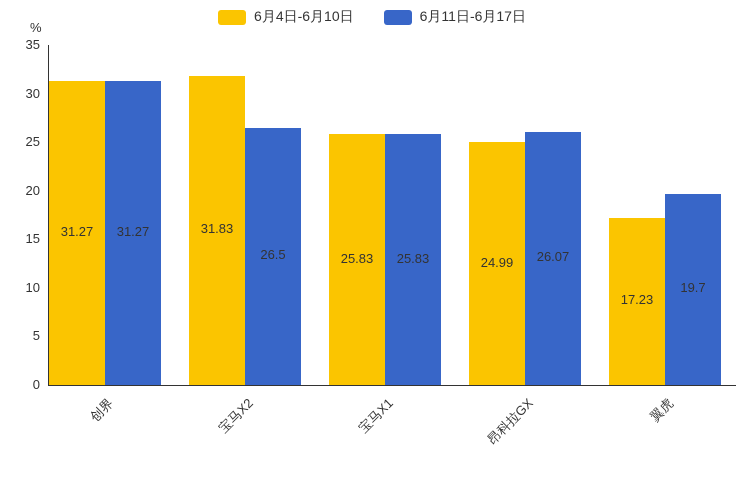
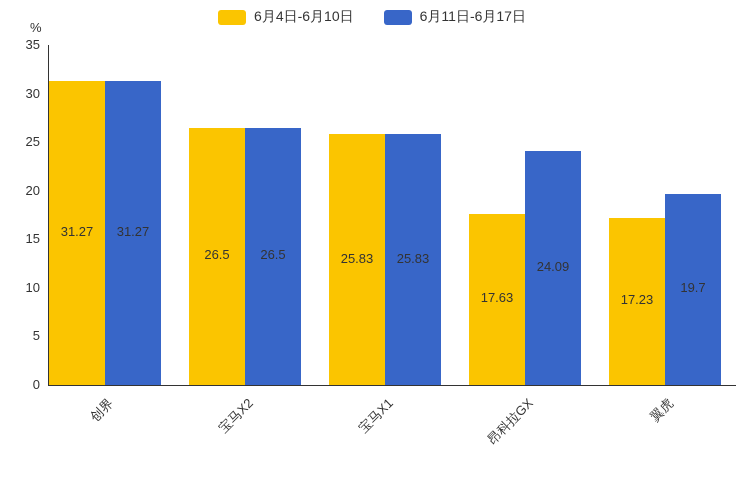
6月4日-6月10日/宝马X2: 31.83 -> 26.5
6月4日-6月10日/昂科拉GX: 24.99 -> 17.63
6月11日-6月17日/昂科拉GX: 26.07 -> 24.09
